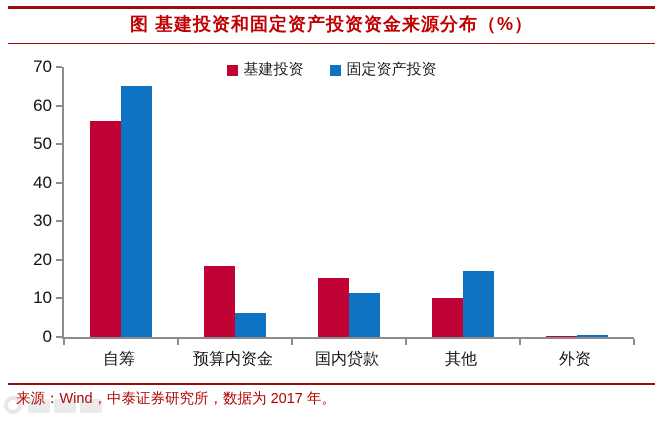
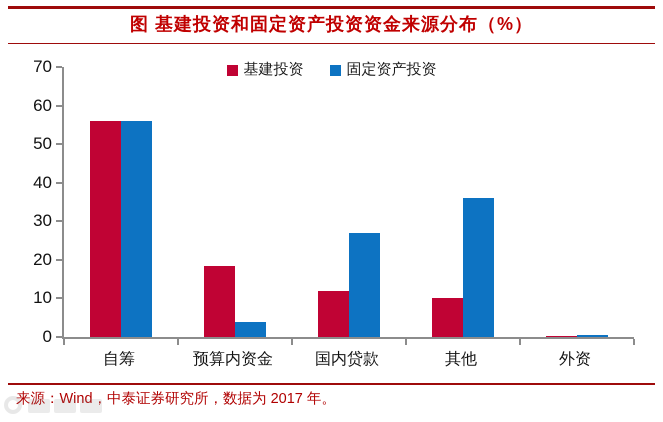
固定资产投资/自筹: 65 -> 56
固定资产投资/预算内资金: 6 -> 4
基建投资/国内贷款: 15 -> 12
固定资产投资/国内贷款: 11 -> 27
固定资产投资/其他: 17 -> 36
